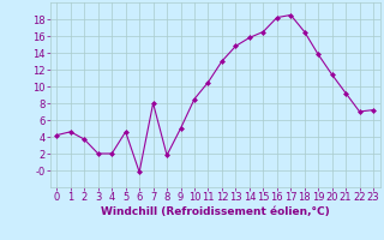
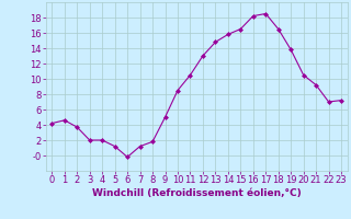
5: 4.6 -> 1.2
7: 8.0 -> 1.2
20: 11.4 -> 10.5
